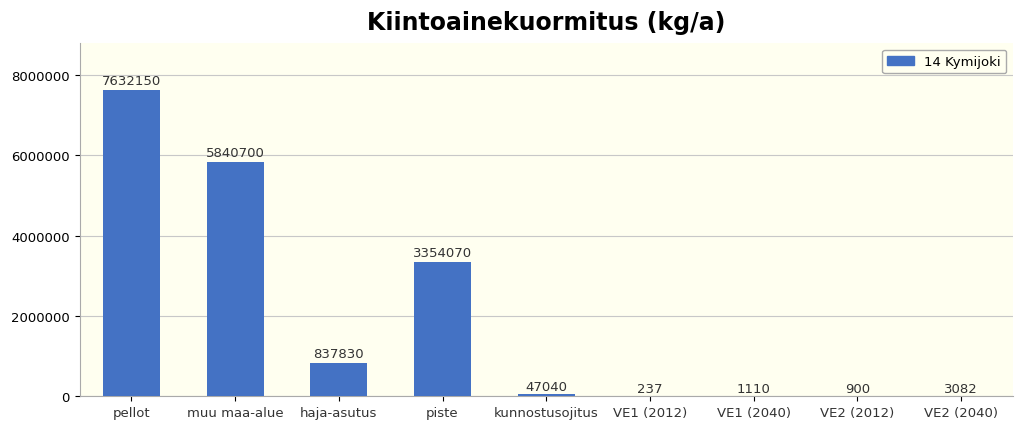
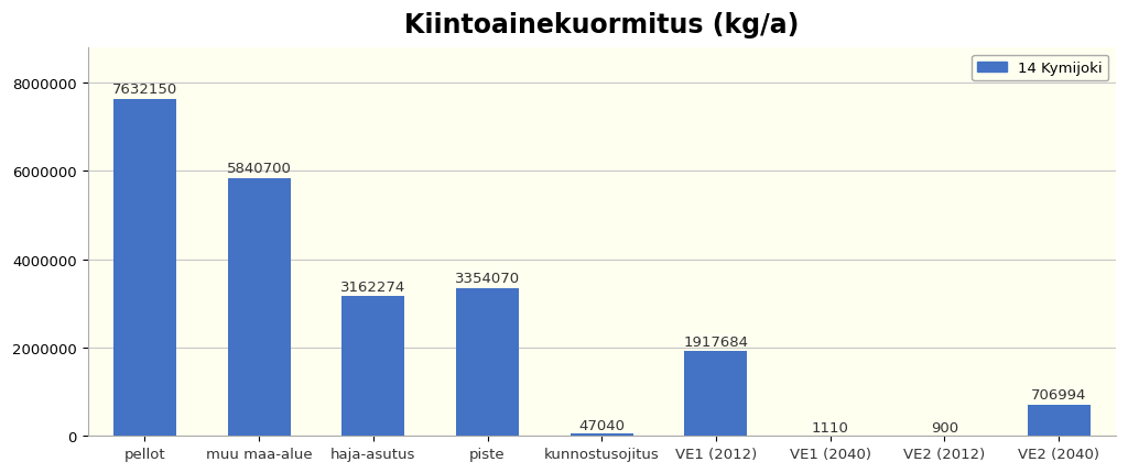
haja-asutus: 837830 -> 3162274
VE1 (2012): 237 -> 1917684
VE2 (2040): 3082 -> 706994
